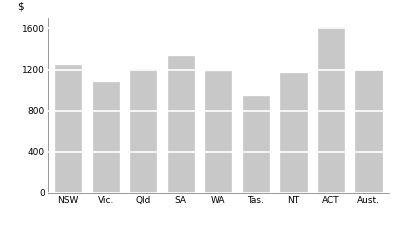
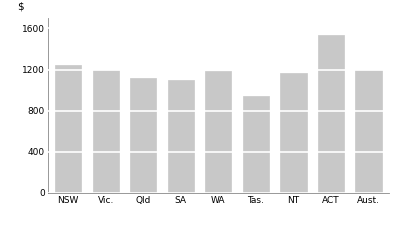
Vic.: 1080 -> 1200
Qld: 1210 -> 1120
SA: 1330 -> 1100
ACT: 1610 -> 1540
